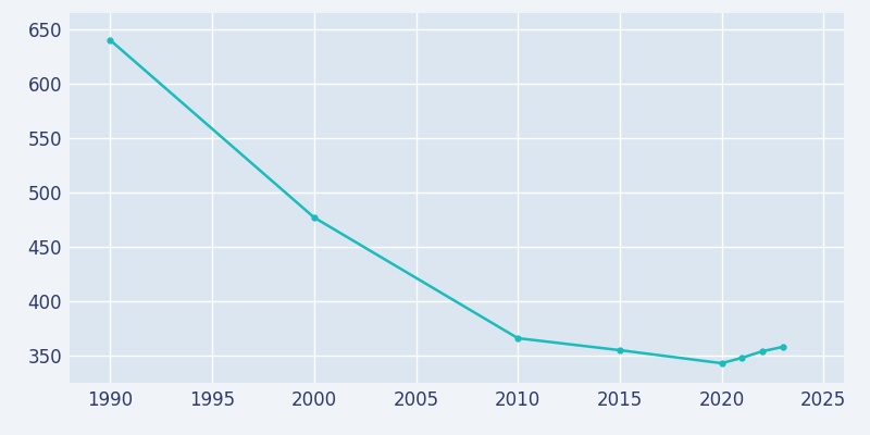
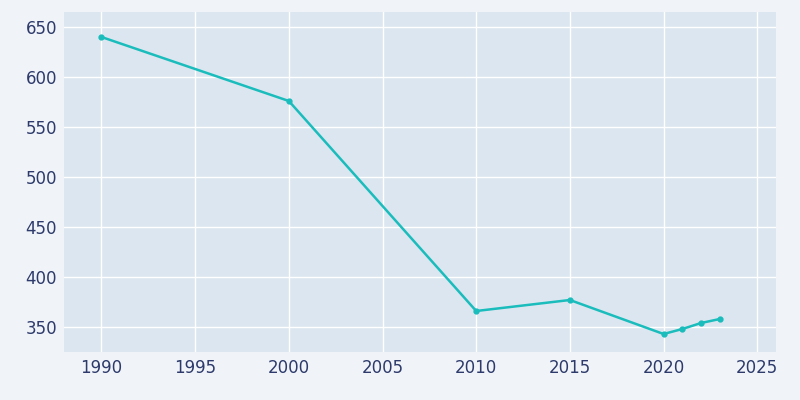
2000: 477 -> 576
2015: 355 -> 377
